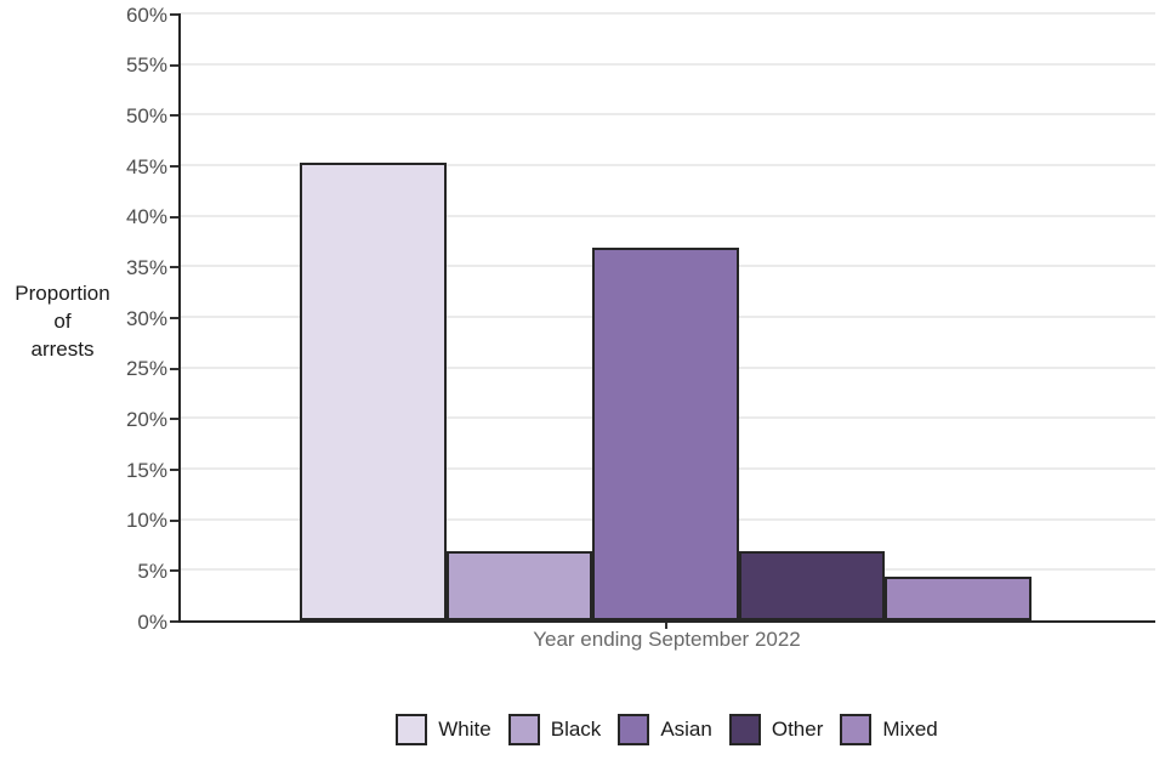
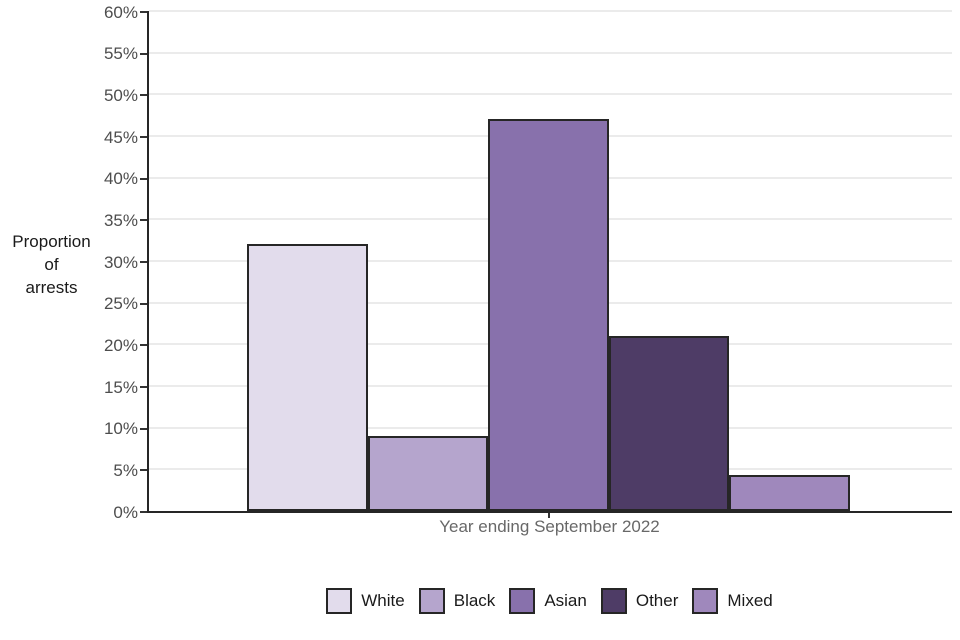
White: 45% -> 32%
Black: 7% -> 9%
Asian: 37% -> 47%
Other: 7% -> 21%
